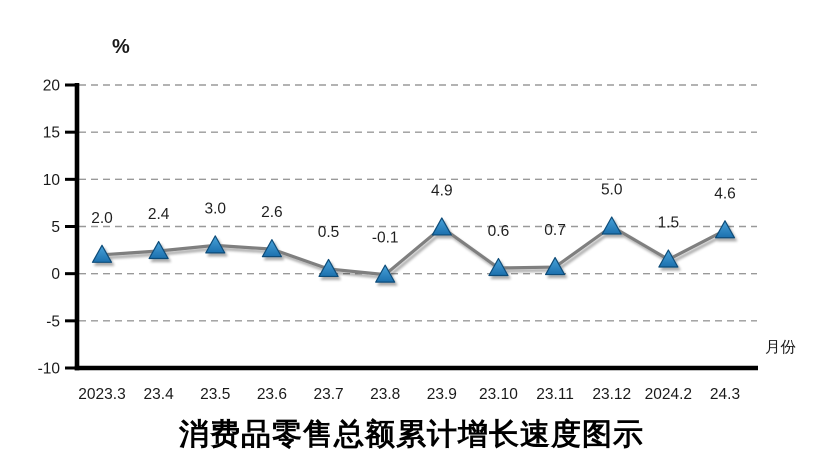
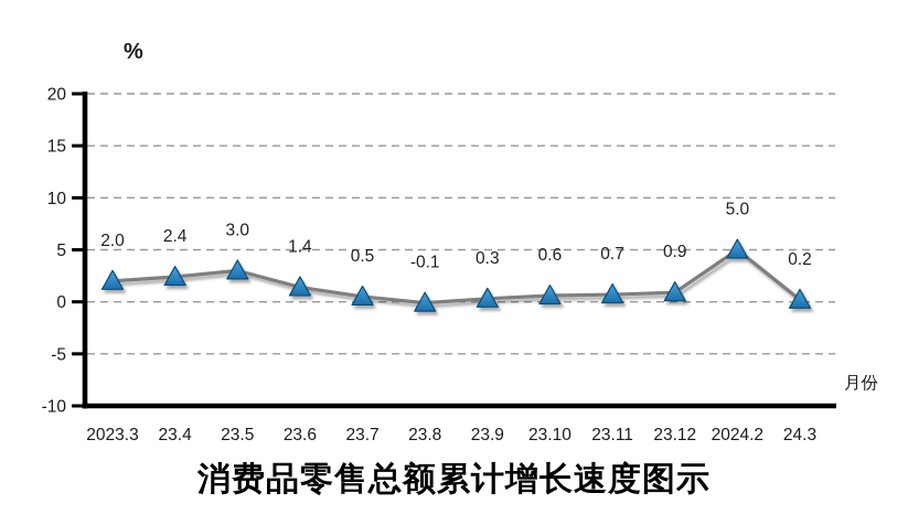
23.6: 2.6 -> 1.4
23.9: 4.9 -> 0.3
23.12: 5.0 -> 0.9
2024.2: 1.5 -> 5.0
24.3: 4.6 -> 0.2
